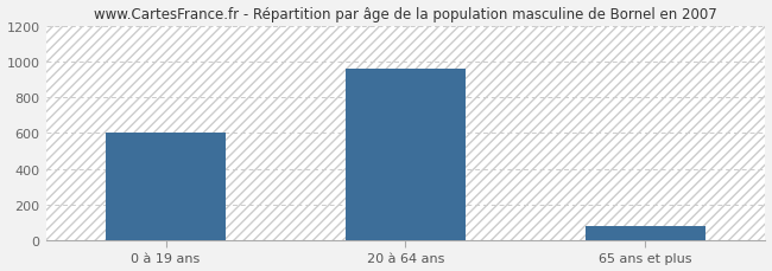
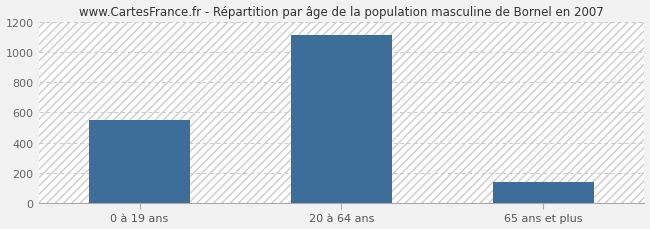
0 à 19 ans: 600 -> 550
20 à 64 ans: 960 -> 1110
65 ans et plus: 80 -> 140
